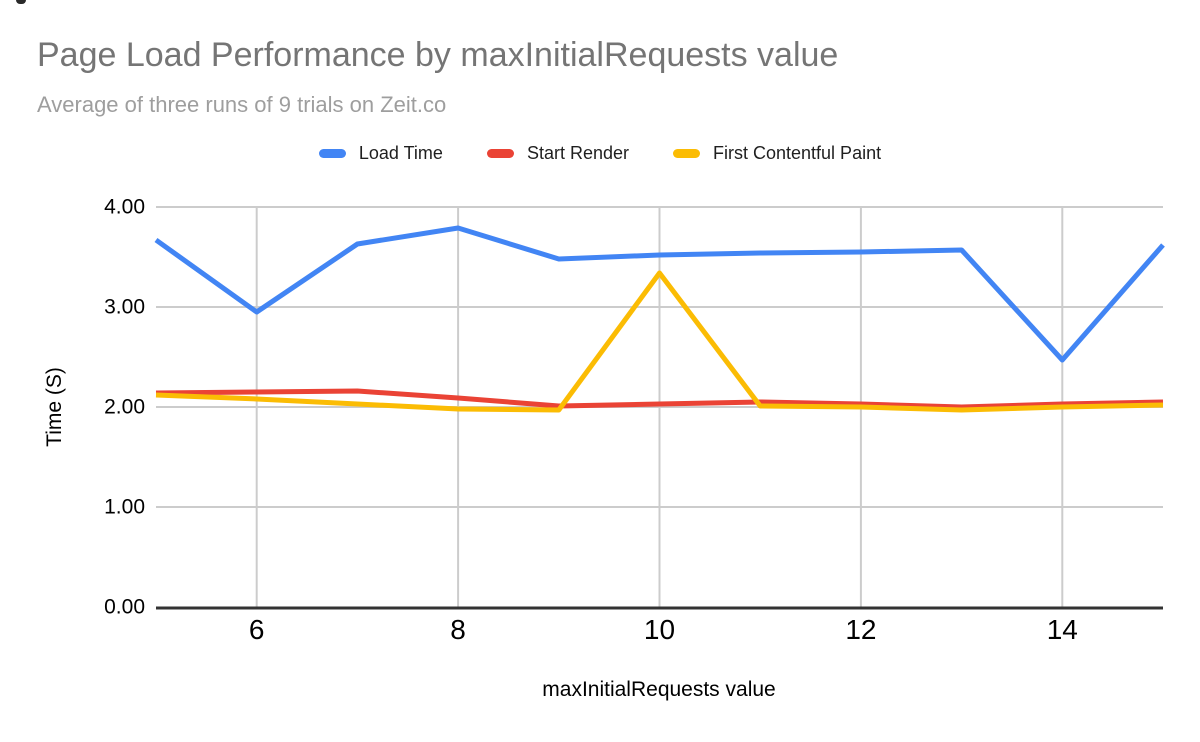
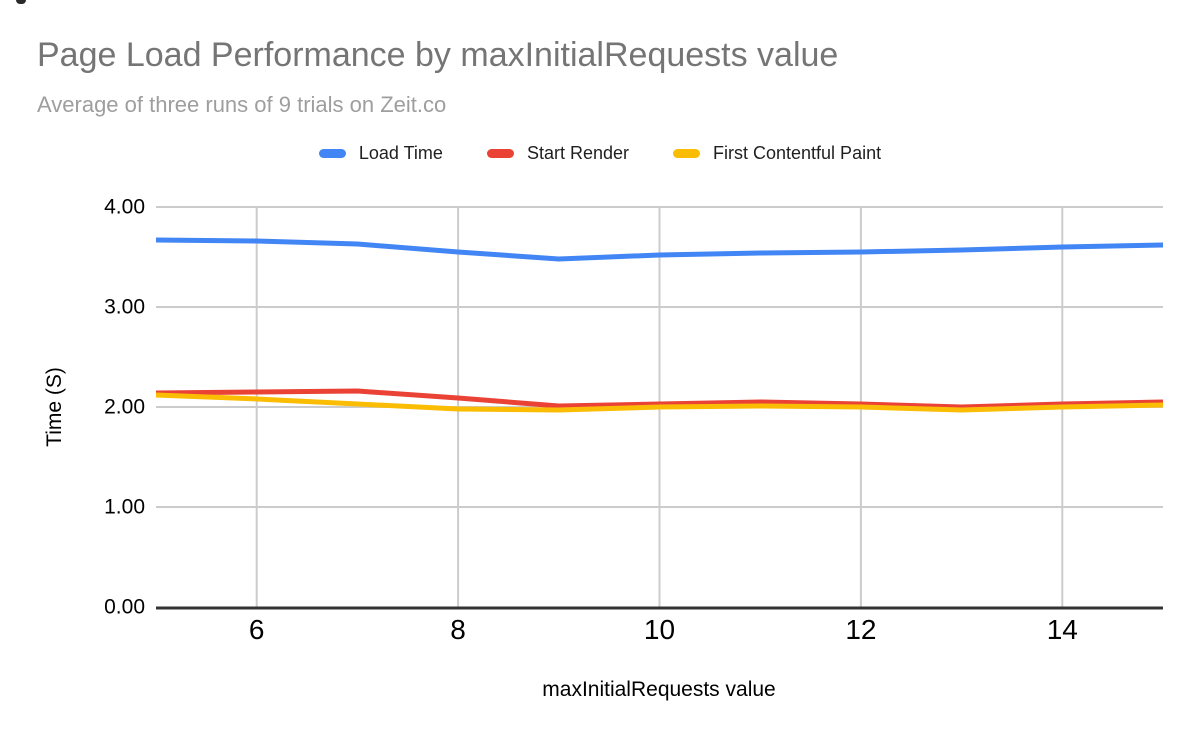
Load Time/6: 2.95 -> 3.66
Load Time/8: 3.79 -> 3.55
First Contentful Paint/10: 3.34 -> 2.00
Load Time/14: 2.47 -> 3.60
